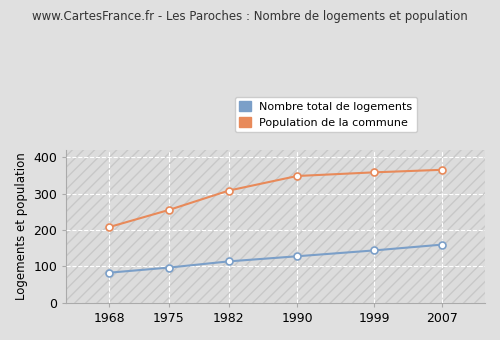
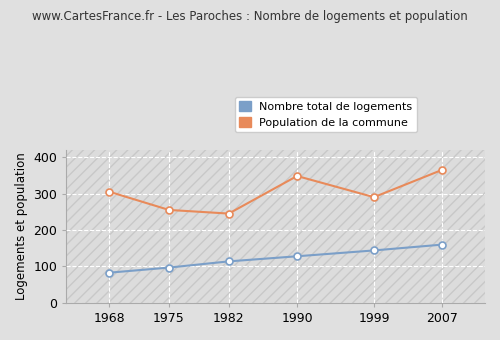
Population de la commune/1968: 208 -> 305
Population de la commune/1982: 308 -> 245
Population de la commune/1999: 358 -> 290
